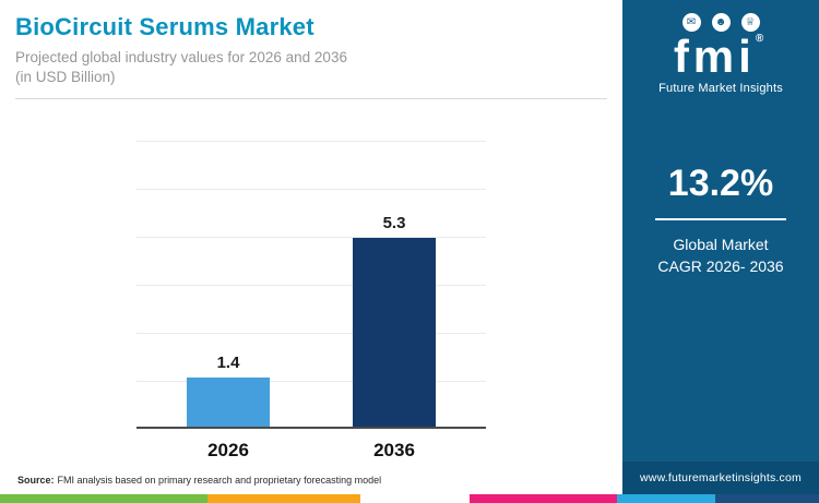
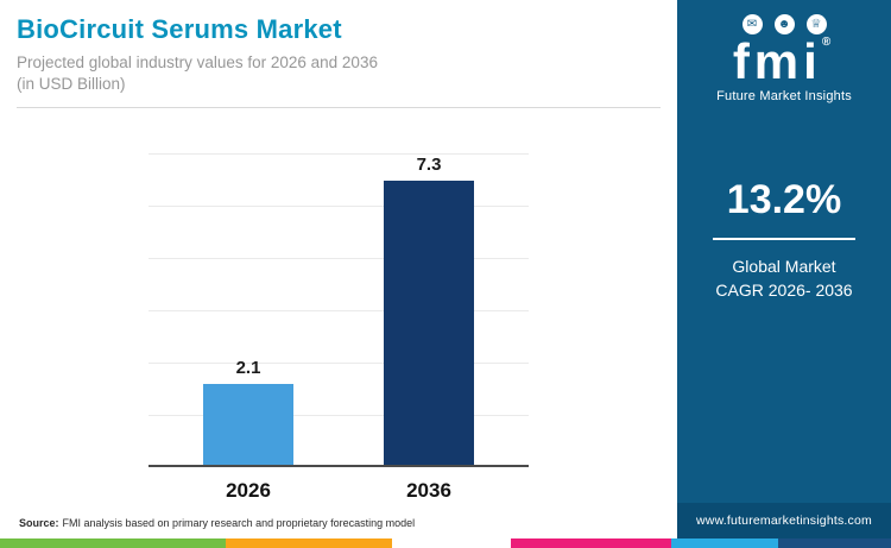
2026: 1.4 -> 2.1
2036: 5.3 -> 7.3
